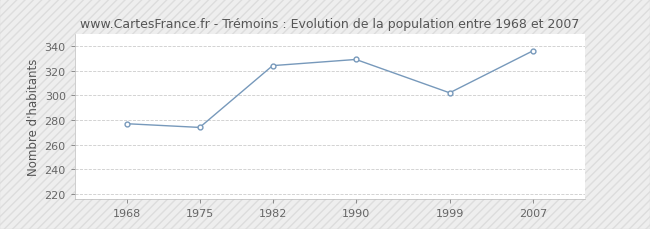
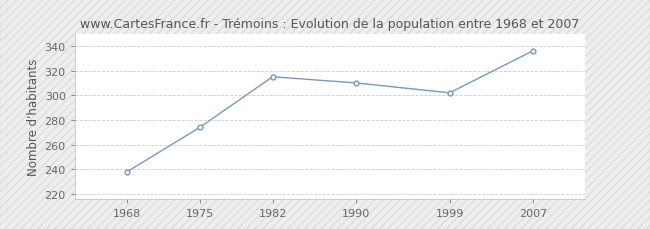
1968: 277 -> 238
1982: 324 -> 315
1990: 329 -> 310
